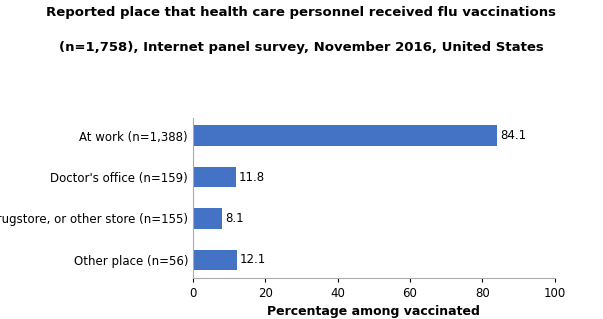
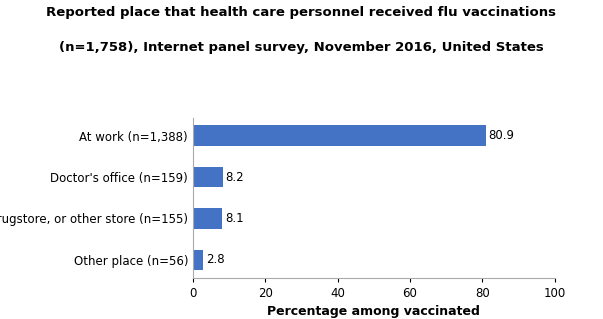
At work (n=1,388): 84.1 -> 80.9
Doctor's office (n=159): 11.8 -> 8.2
Other place (n=56): 12.1 -> 2.8
